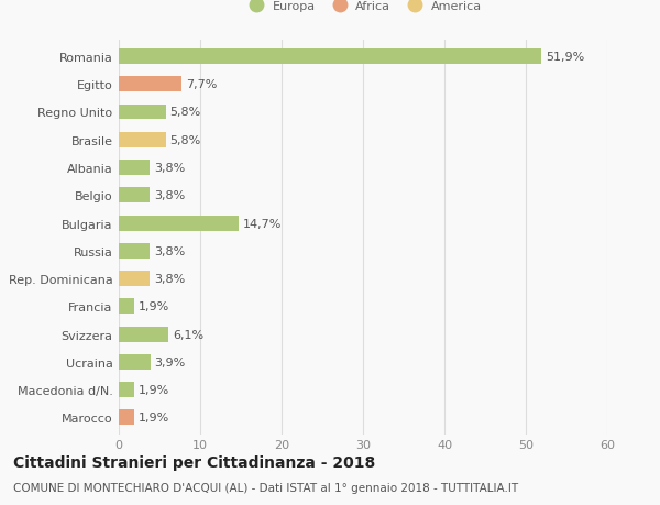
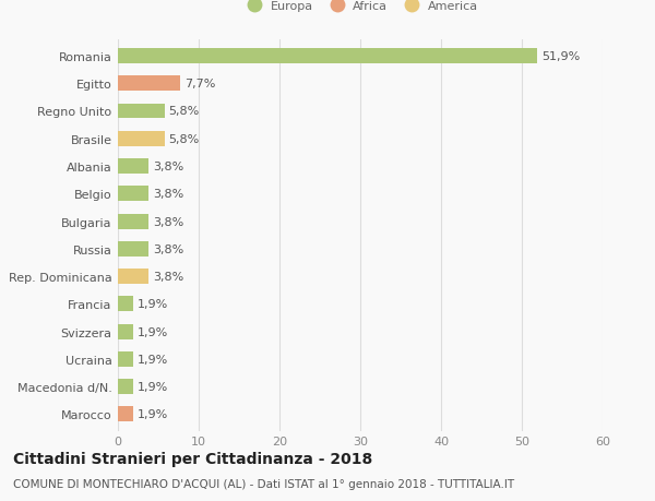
Bulgaria: 14,7% -> 3,8%
Svizzera: 6,1% -> 1,9%
Ucraina: 3,9% -> 1,9%
